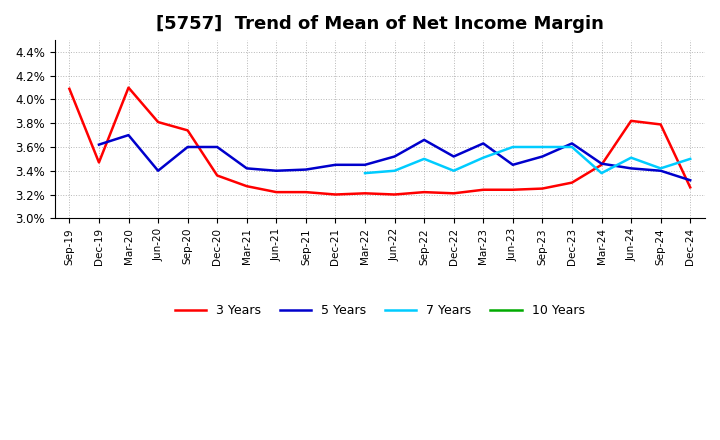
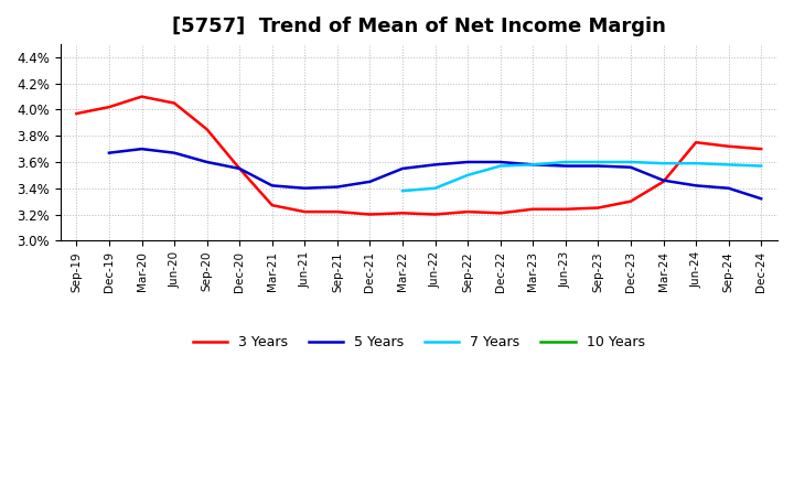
3 Years/Sep-19: 4.09% -> 3.97%
3 Years/Dec-19: 3.47% -> 4.02%
5 Years/Dec-19: 3.62% -> 3.67%
3 Years/Jun-20: 3.81% -> 4.05%
5 Years/Jun-20: 3.40% -> 3.67%
3 Years/Sep-20: 3.74% -> 3.85%
3 Years/Dec-20: 3.36% -> 3.55%
5 Years/Dec-20: 3.60% -> 3.55%
5 Years/Mar-22: 3.45% -> 3.55%
5 Years/Jun-22: 3.52% -> 3.58%
5 Years/Sep-22: 3.66% -> 3.60%
5 Years/Dec-22: 3.52% -> 3.60%
7 Years/Dec-22: 3.40% -> 3.57%
5 Years/Mar-23: 3.63% -> 3.58%
7 Years/Mar-23: 3.51% -> 3.58%
5 Years/Jun-23: 3.45% -> 3.57%
5 Years/Sep-23: 3.52% -> 3.57%
5 Years/Dec-23: 3.63% -> 3.56%
7 Years/Mar-24: 3.38% -> 3.59%
3 Years/Jun-24: 3.82% -> 3.75%
7 Years/Jun-24: 3.51% -> 3.59%
3 Years/Sep-24: 3.79% -> 3.72%
7 Years/Sep-24: 3.42% -> 3.58%
3 Years/Dec-24: 3.26% -> 3.70%
7 Years/Dec-24: 3.50% -> 3.57%
